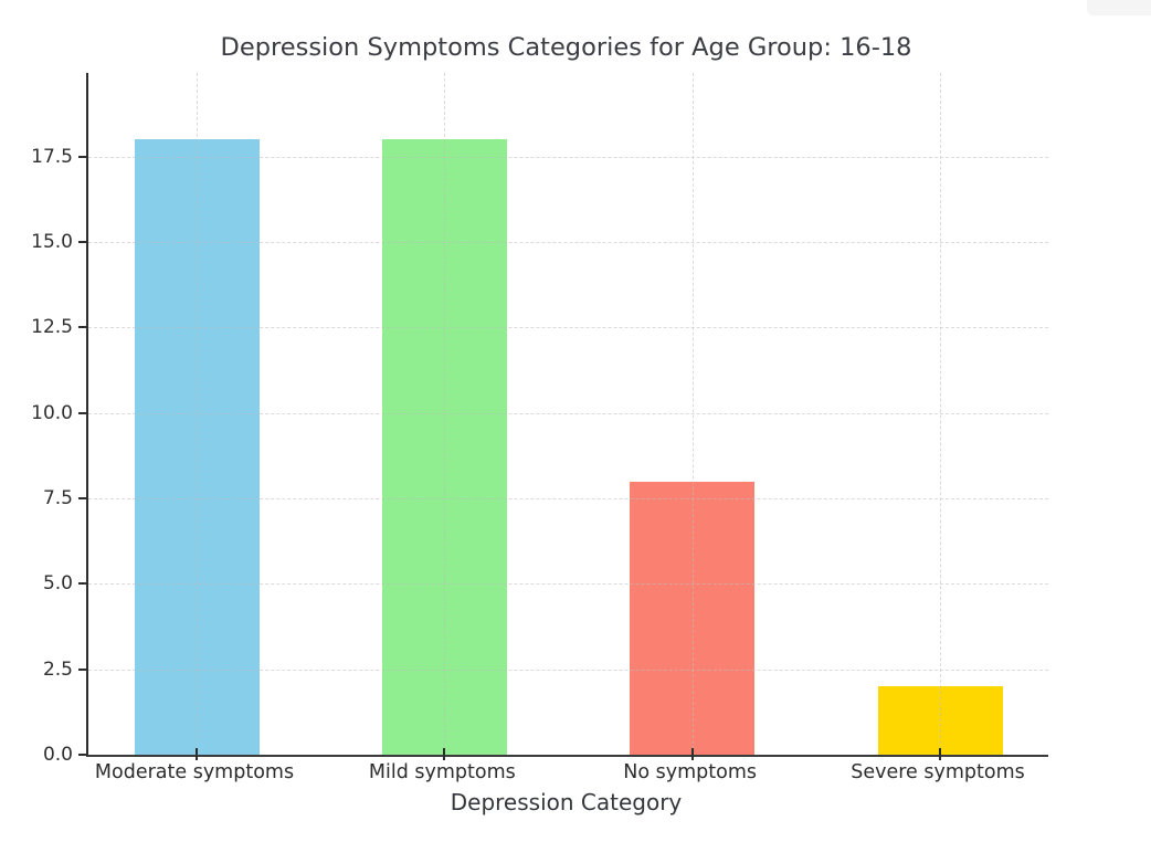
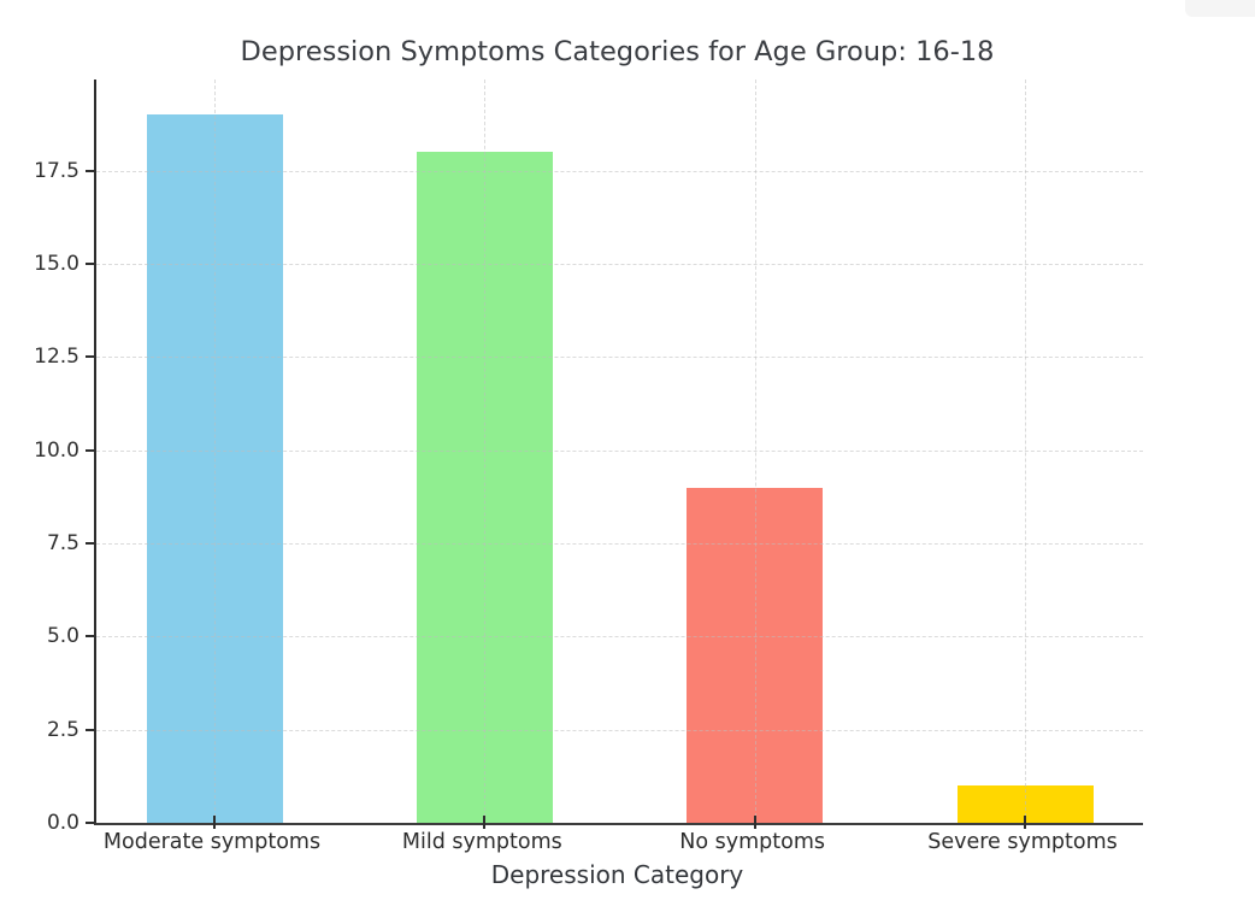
Moderate symptoms: 18 -> 19
No symptoms: 8 -> 9
Severe symptoms: 2 -> 1
